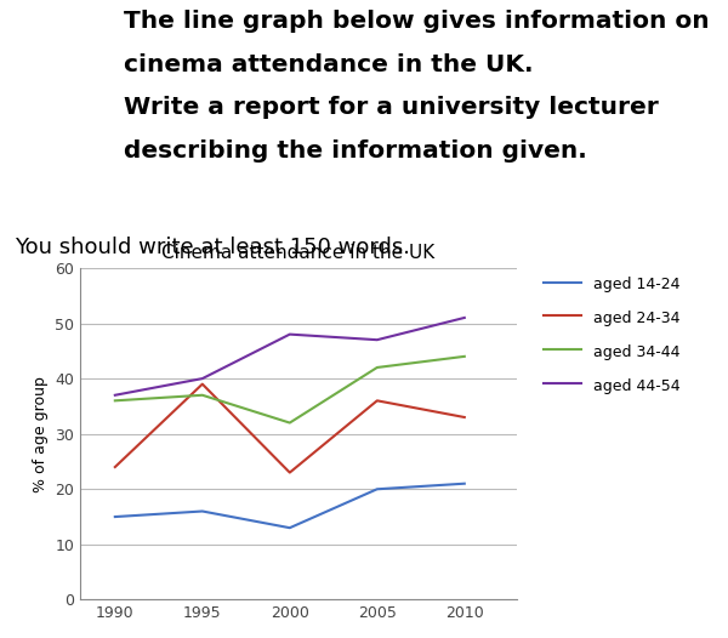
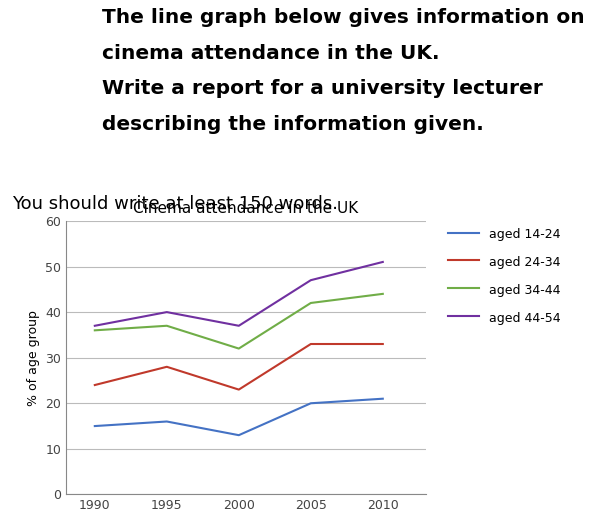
aged 24-34/1995: 39 -> 28
aged 44-54/2000: 48 -> 37
aged 24-34/2005: 36 -> 33
